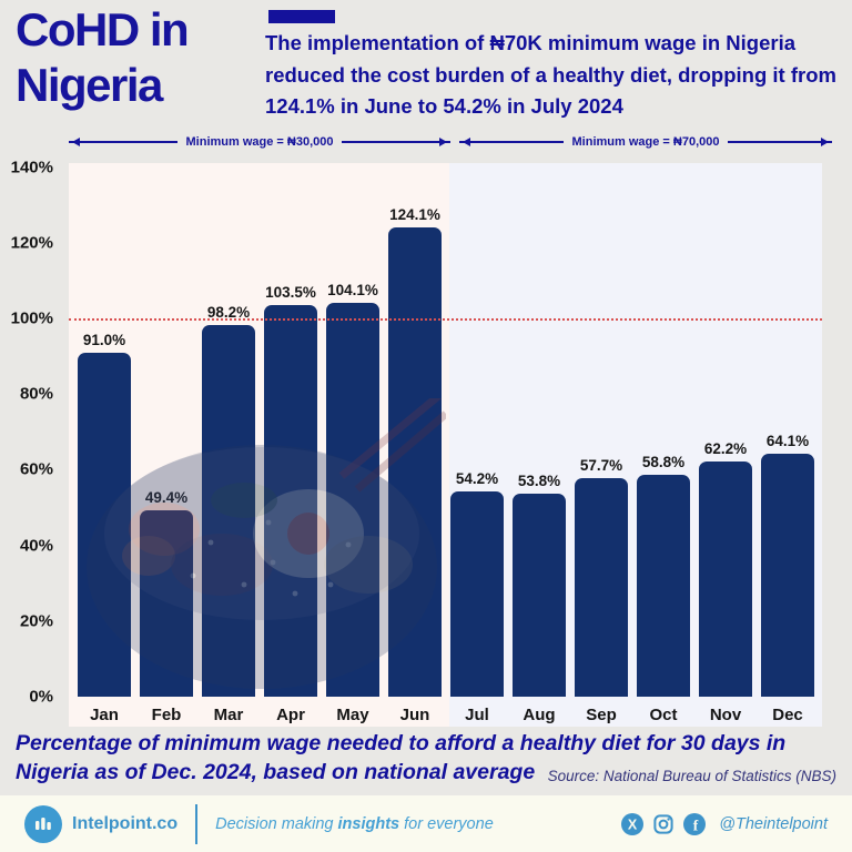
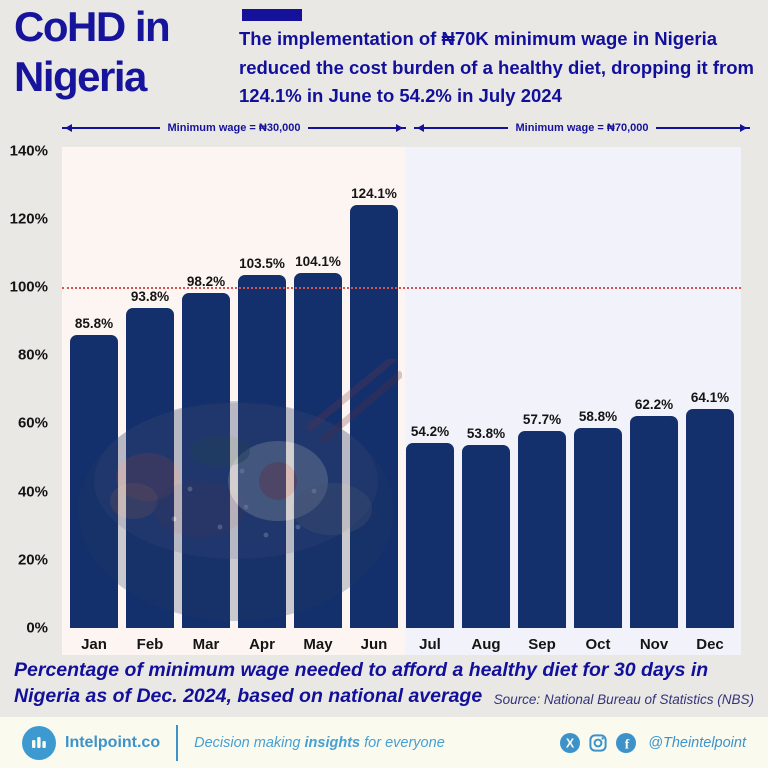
Jan: 91.0% -> 85.8%
Feb: 49.4% -> 93.8%
